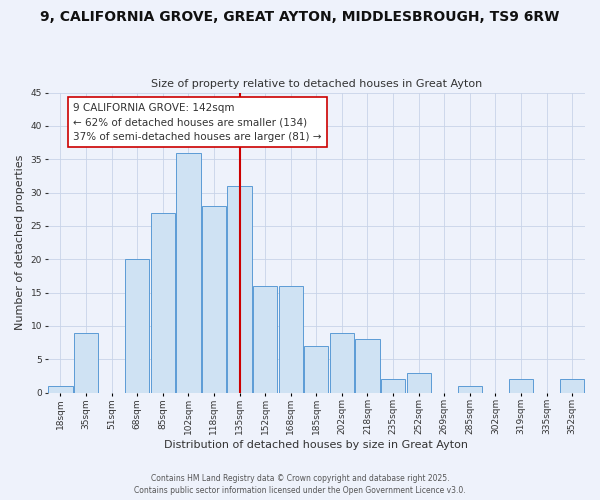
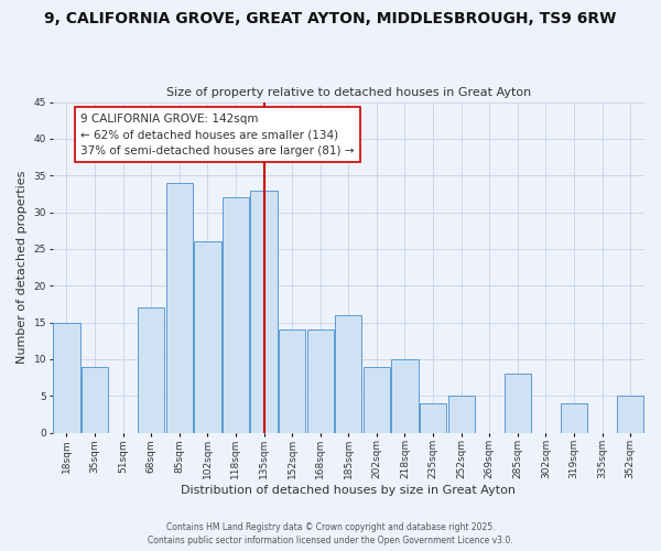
18sqm: 1 -> 15
68sqm: 20 -> 17
85sqm: 27 -> 34
102sqm: 36 -> 26
118sqm: 28 -> 32
135sqm: 31 -> 33
152sqm: 16 -> 14
168sqm: 16 -> 14
185sqm: 7 -> 16
218sqm: 8 -> 10
235sqm: 2 -> 4
252sqm: 3 -> 5
285sqm: 1 -> 8
319sqm: 2 -> 4
352sqm: 2 -> 5
